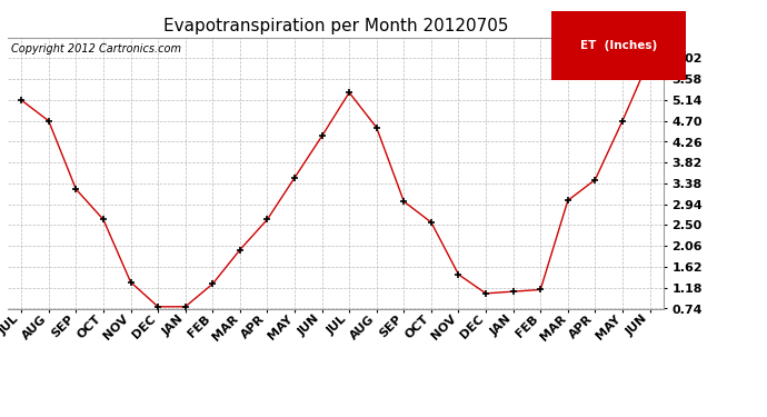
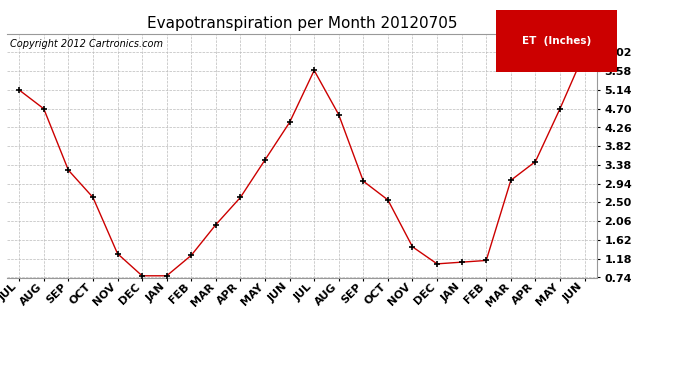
JUL: 5.30 -> 5.60
